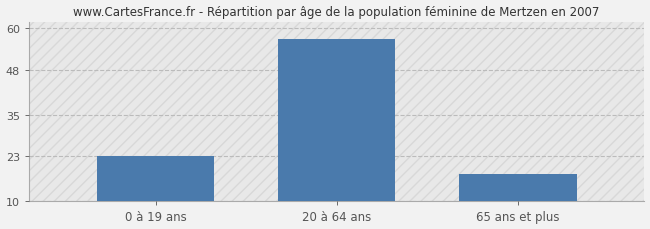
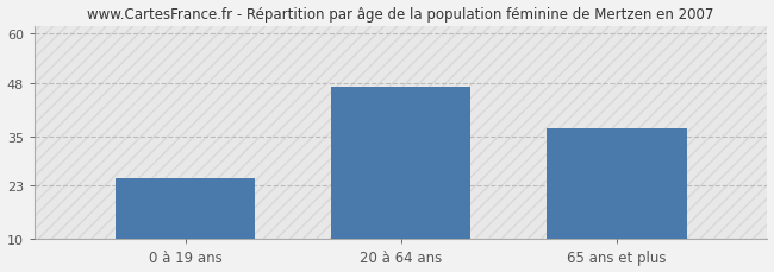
0 à 19 ans: 23 -> 25
20 à 64 ans: 57 -> 47
65 ans et plus: 18 -> 37
